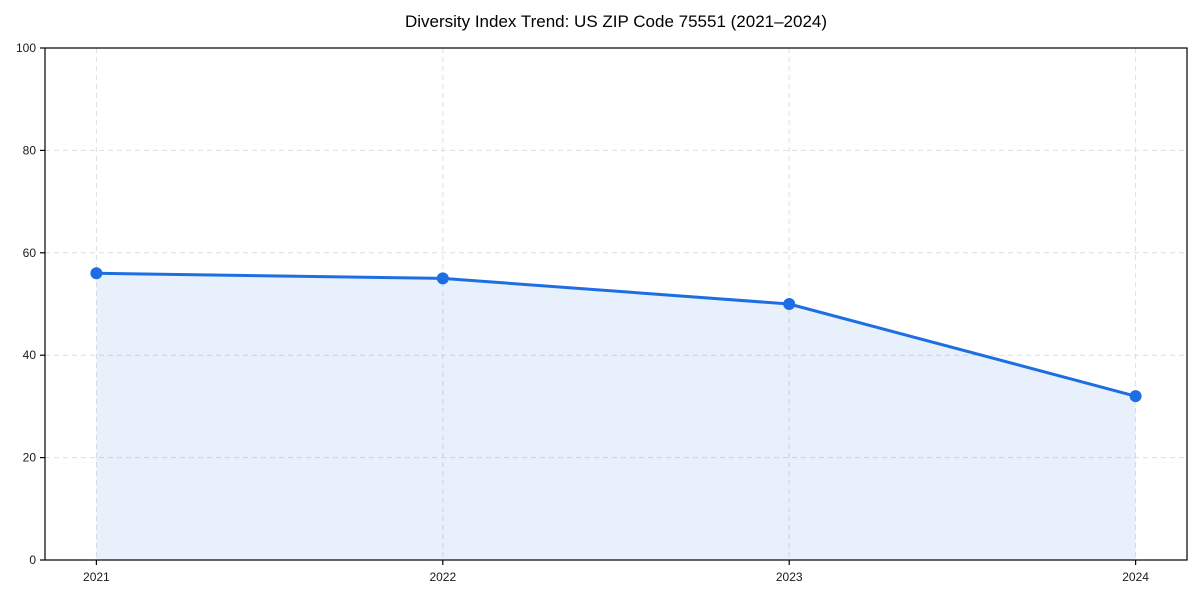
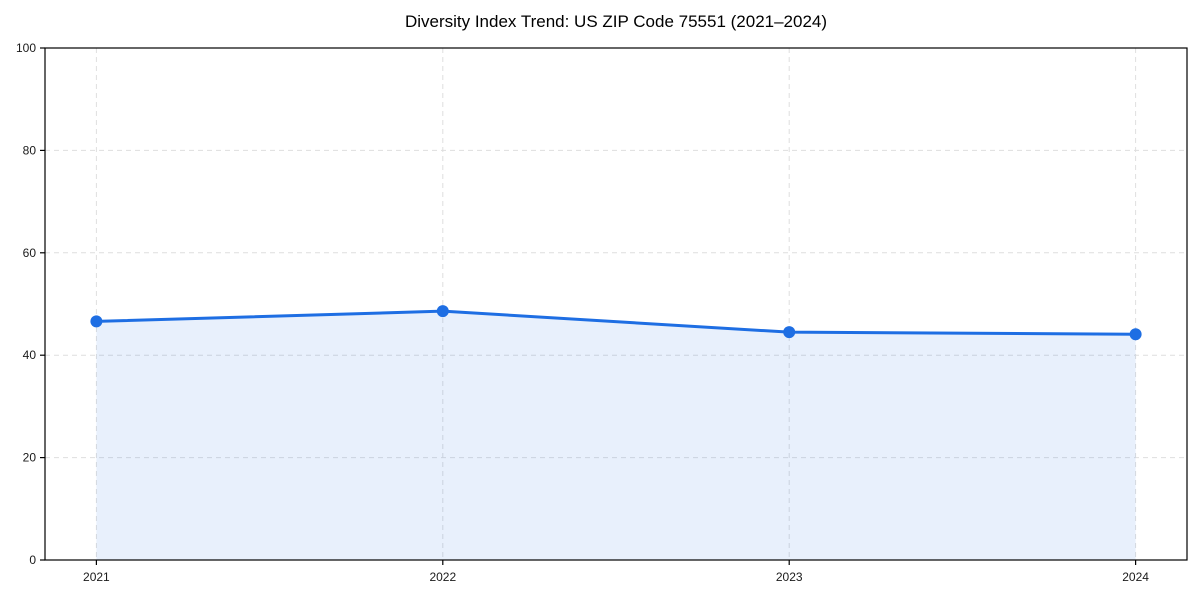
2021: 56 -> 47
2022: 55 -> 49
2023: 50 -> 44
2024: 32 -> 44
